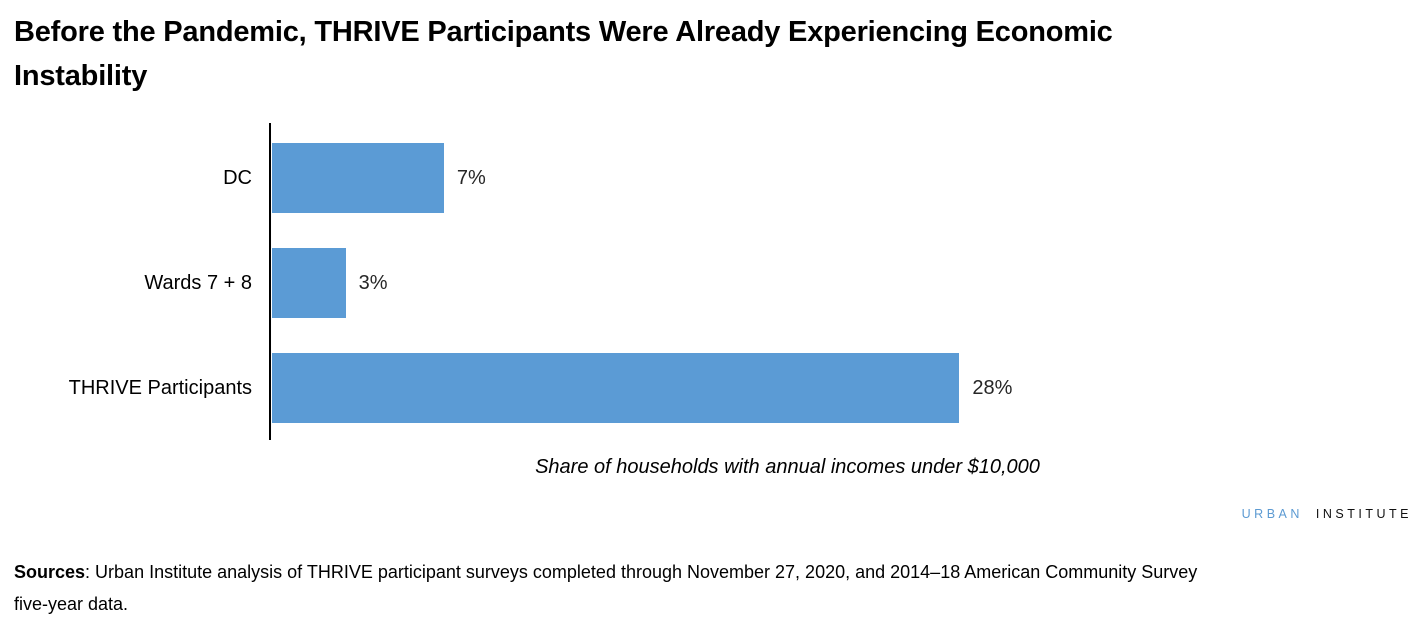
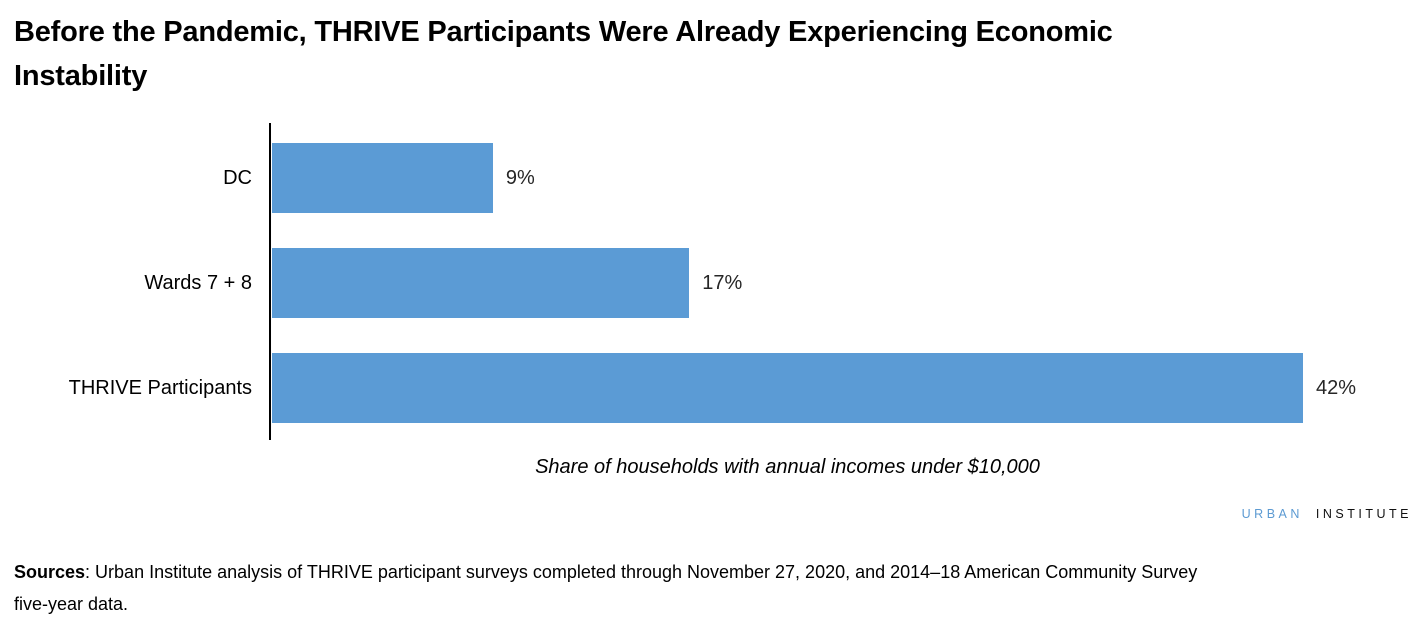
DC: 7% -> 9%
Wards 7 + 8: 3% -> 17%
THRIVE Participants: 28% -> 42%
